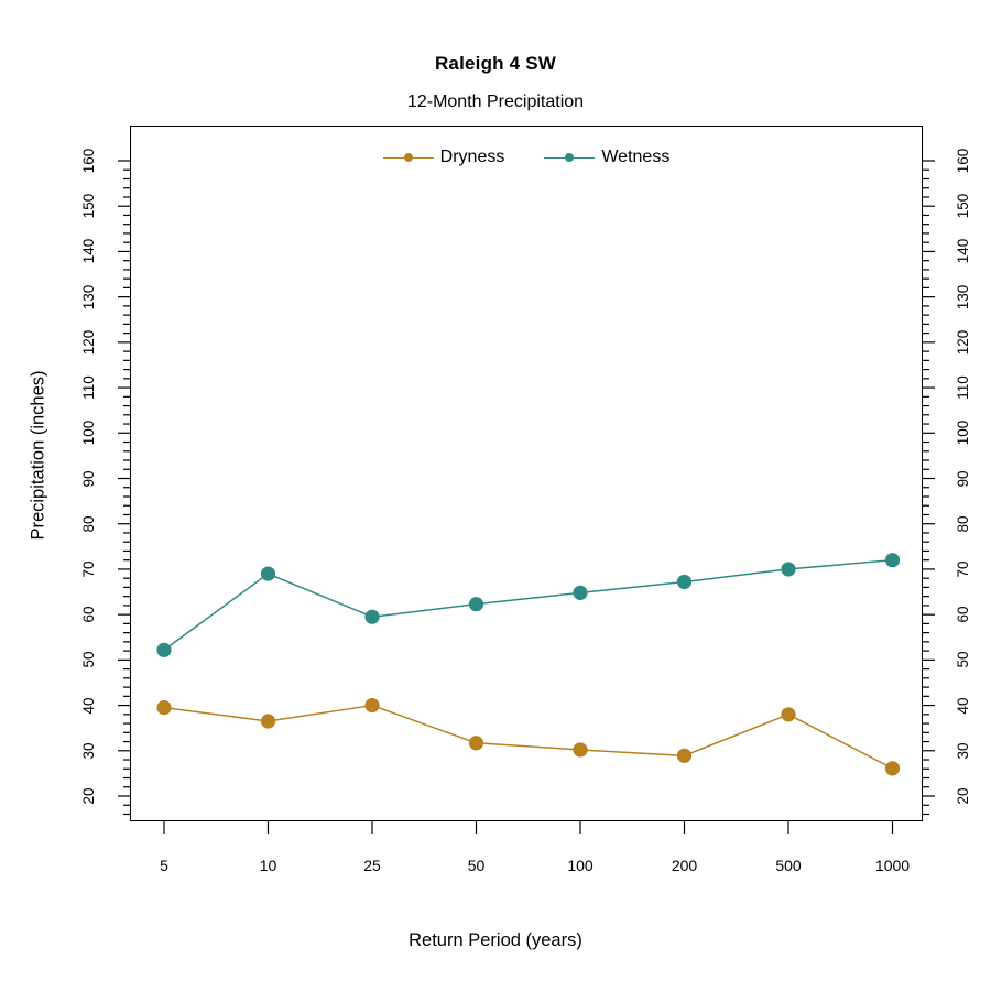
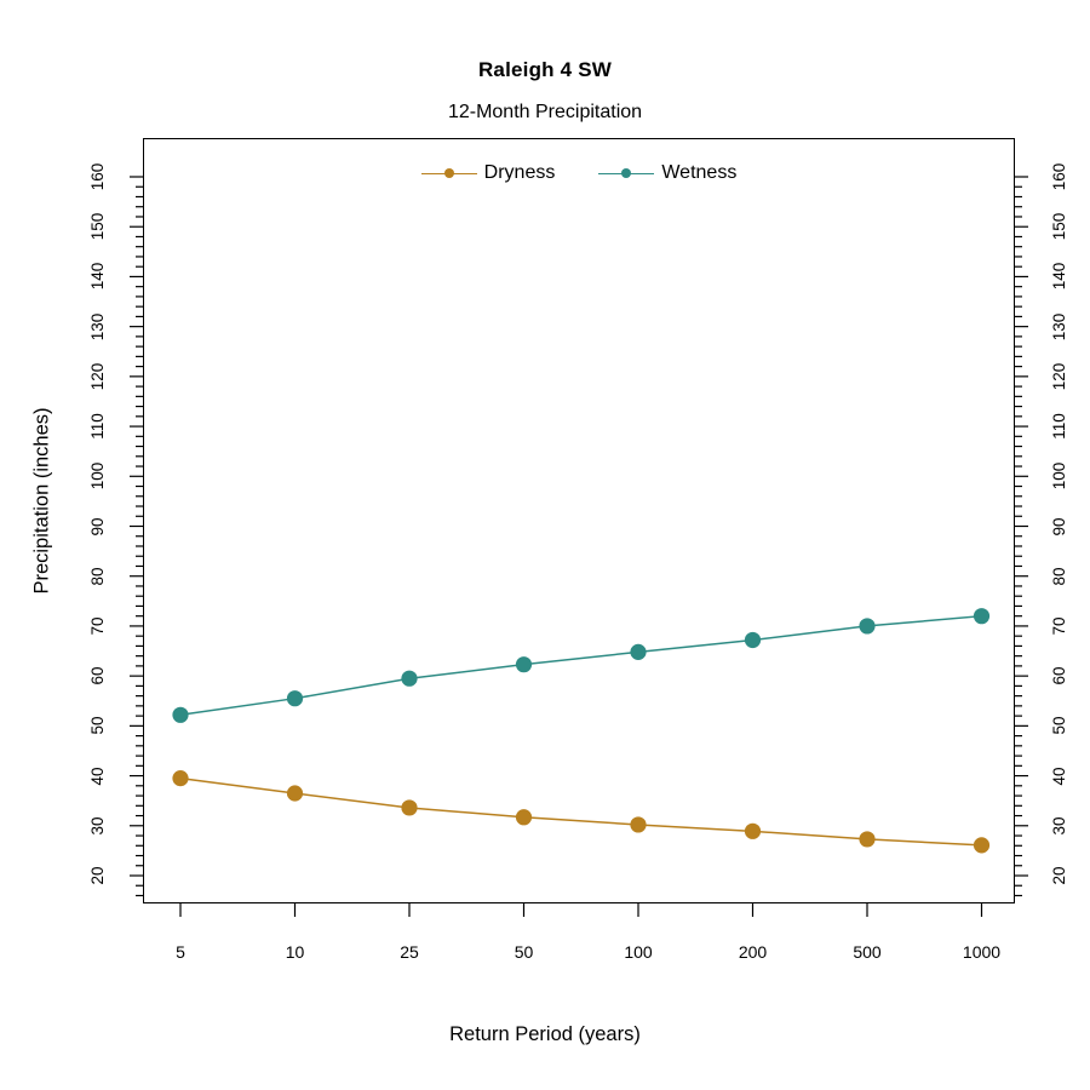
Wetness/10: 69 -> 56
Dryness/25: 40 -> 34
Dryness/500: 38 -> 27
